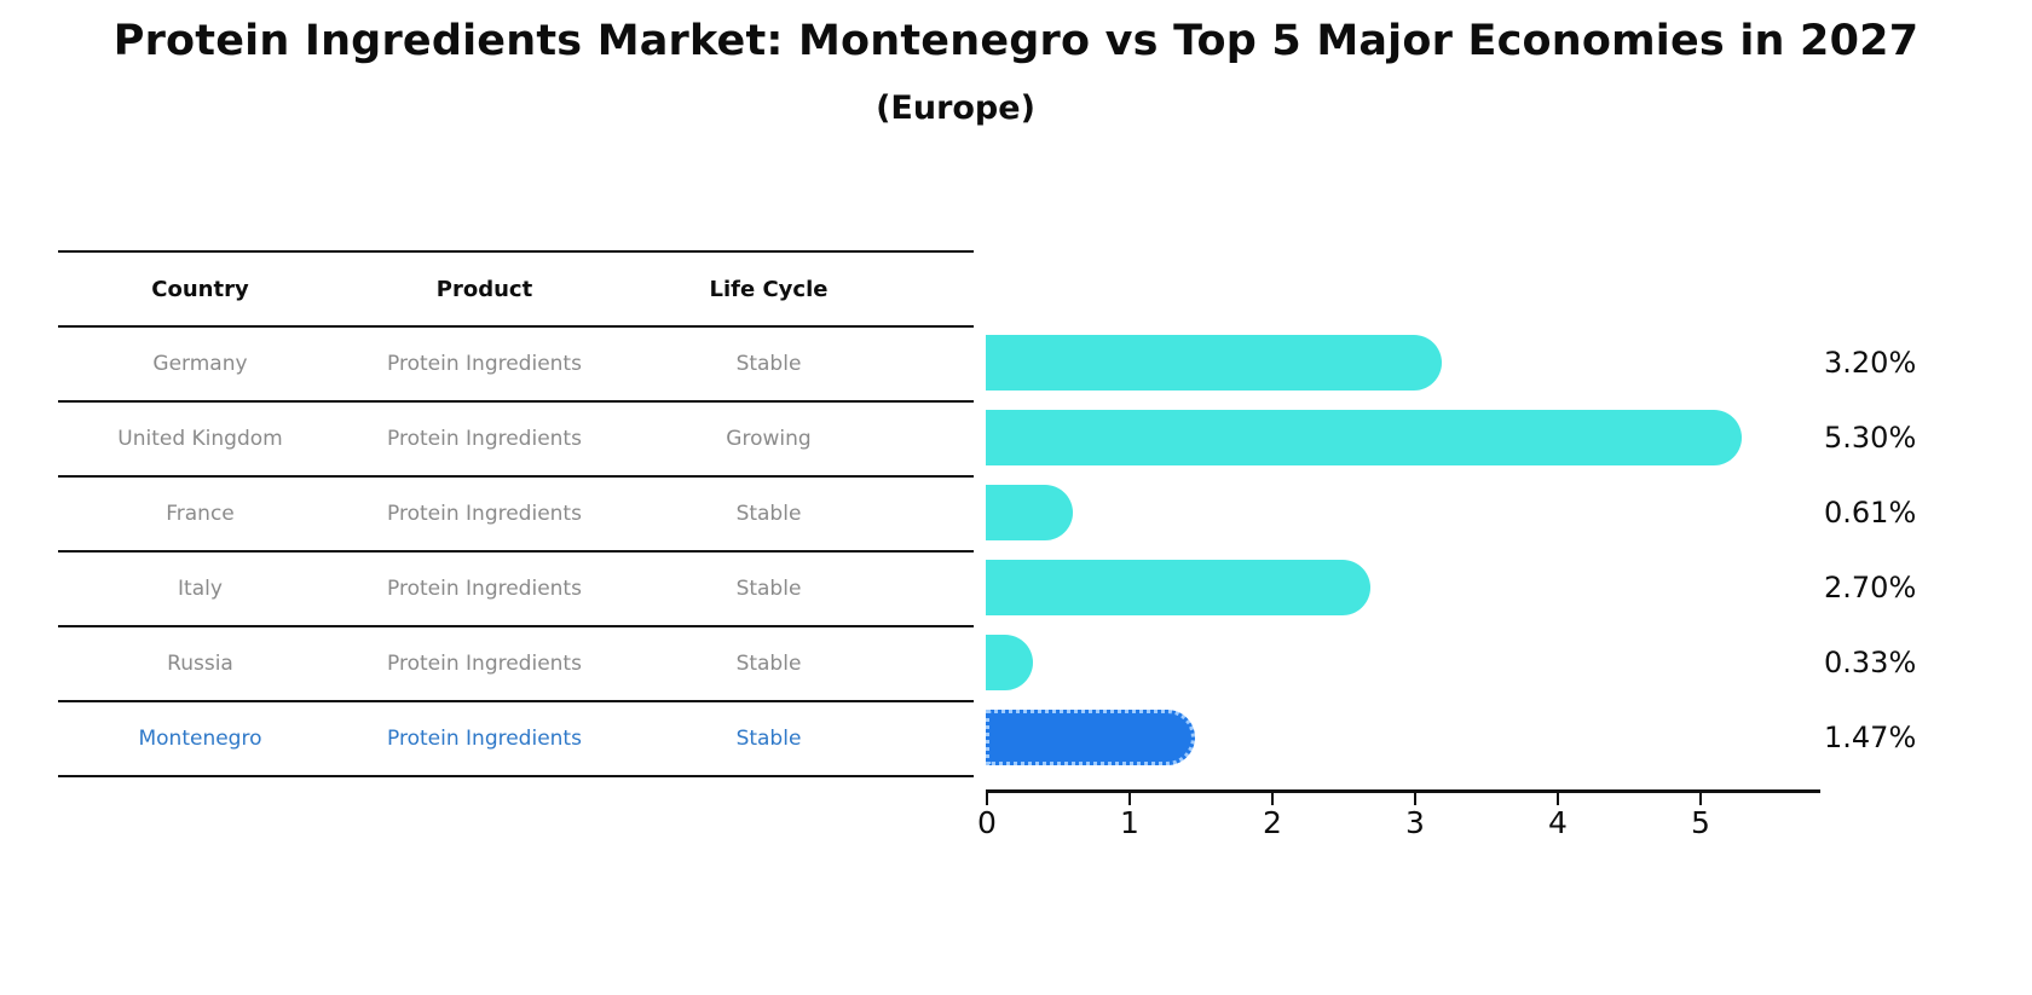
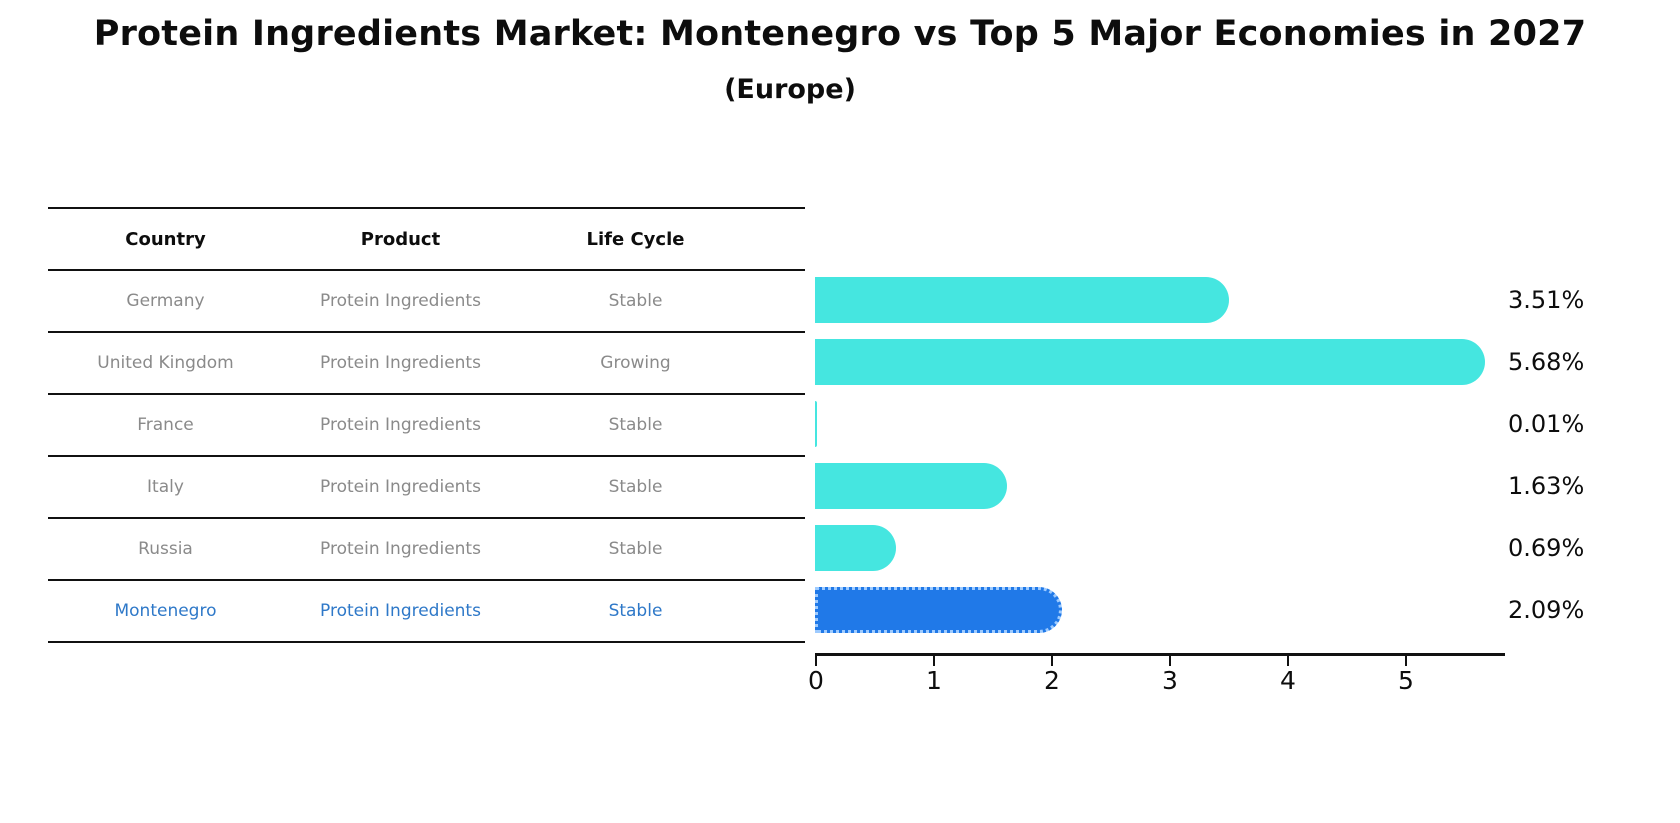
Germany: 3.20% -> 3.51%
United Kingdom: 5.30% -> 5.68%
France: 0.61% -> 0.01%
Italy: 2.70% -> 1.63%
Russia: 0.33% -> 0.69%
Montenegro: 1.47% -> 2.09%
